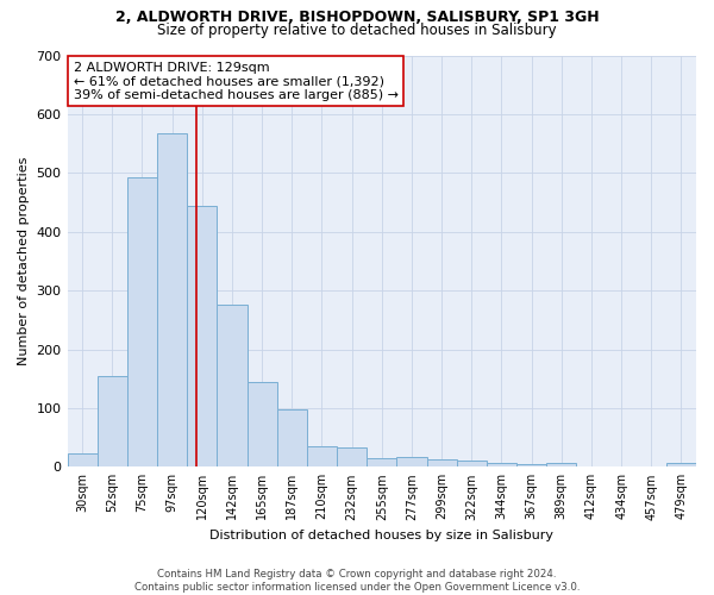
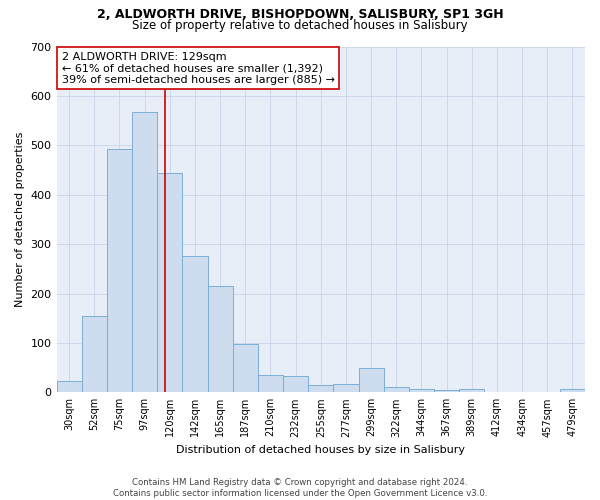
165sqm: 145 -> 215
299sqm: 12 -> 50
